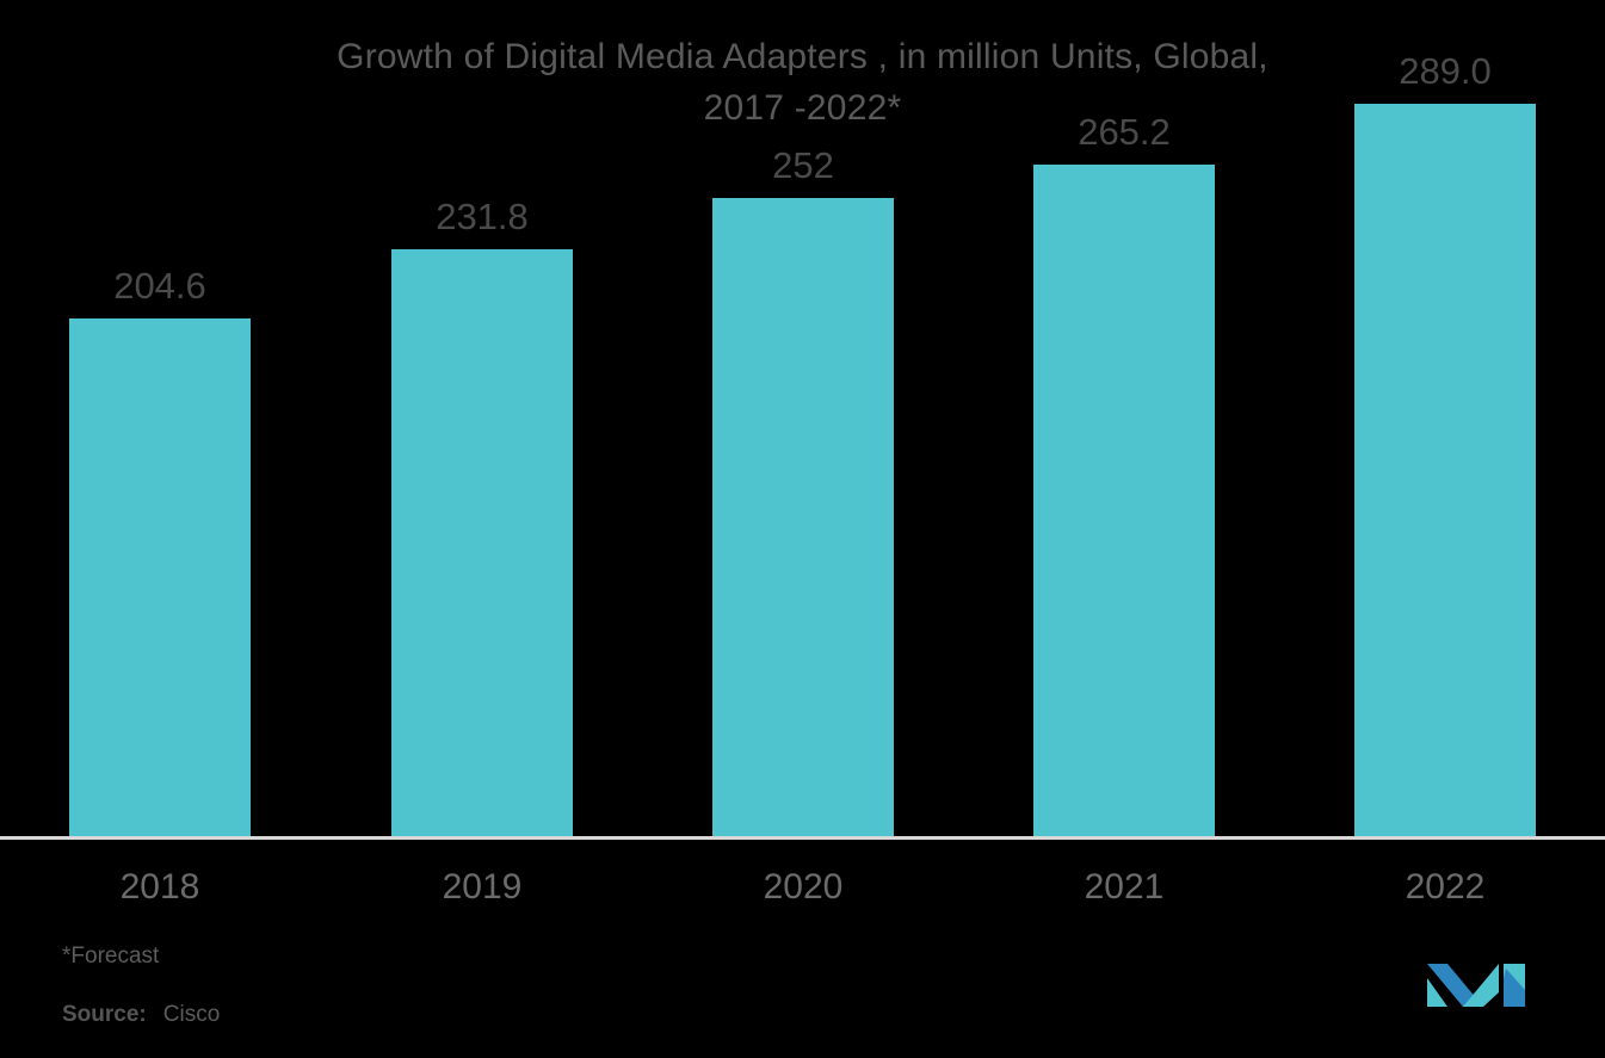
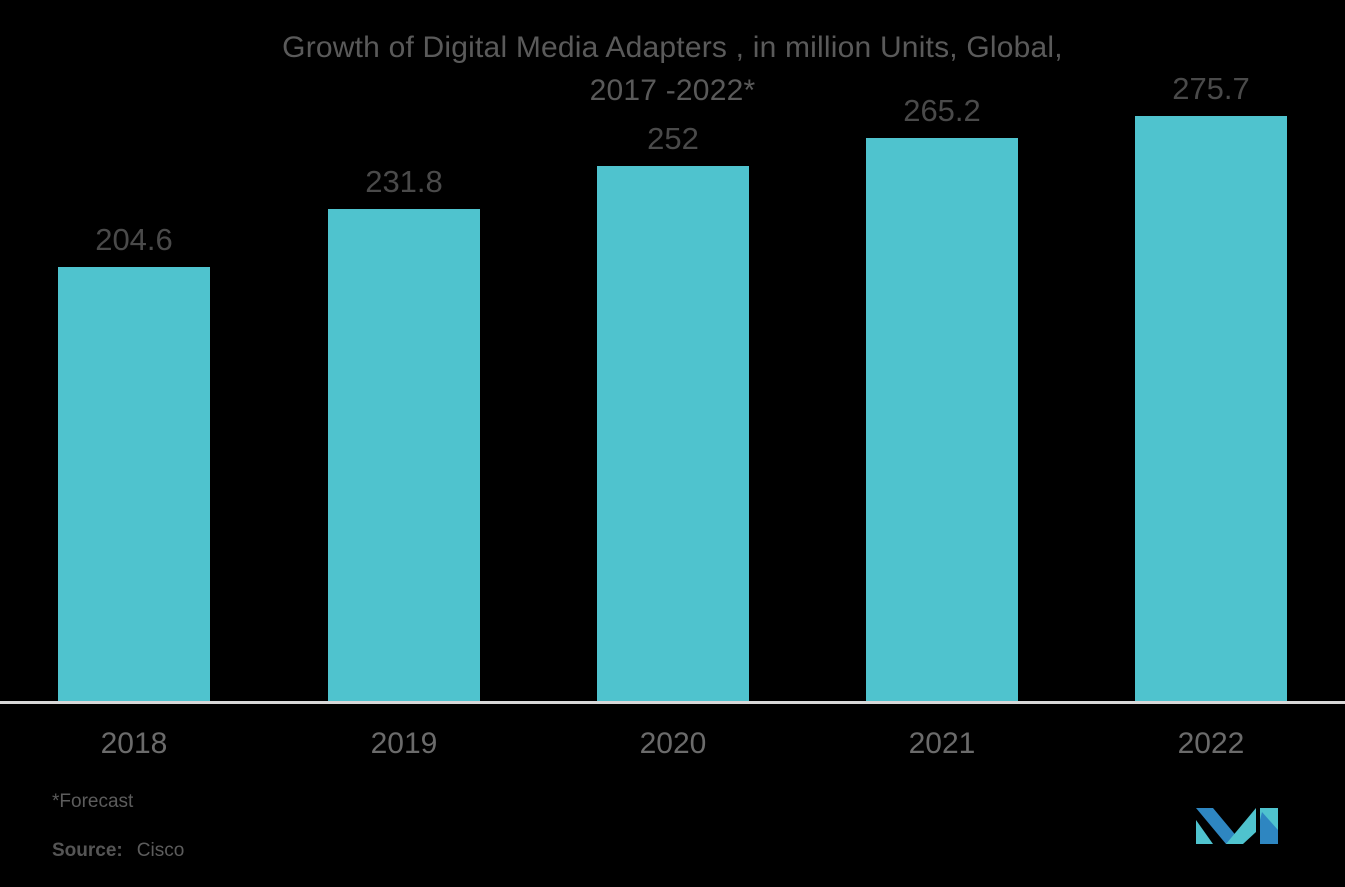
2022: 289.0 -> 275.7
